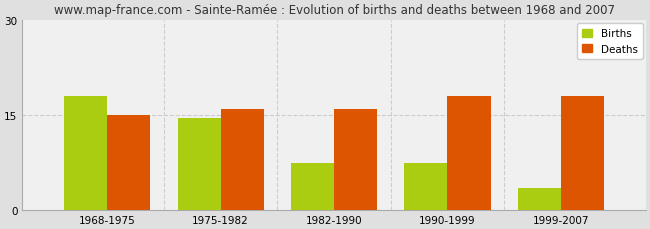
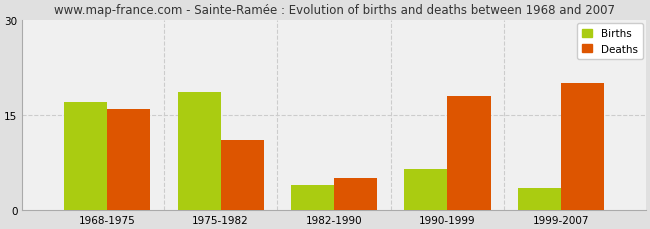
Births/1968-1975: 18.0 -> 17.0
Deaths/1968-1975: 15 -> 16
Births/1975-1982: 14.5 -> 18.6
Deaths/1975-1982: 16 -> 11
Births/1982-1990: 7.5 -> 4.0
Deaths/1982-1990: 16 -> 5
Births/1990-1999: 7.5 -> 6.4
Deaths/1999-2007: 18 -> 20
